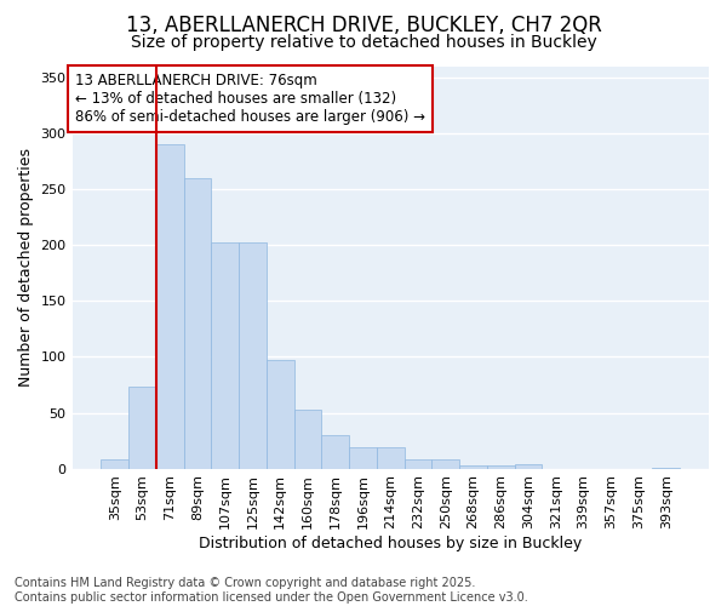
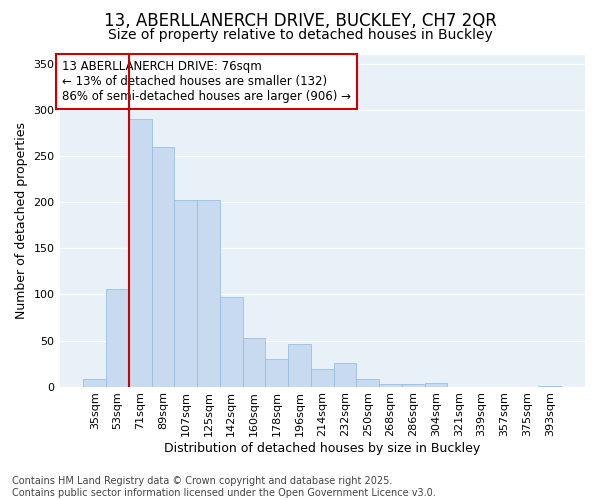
53sqm: 73 -> 106
196sqm: 19 -> 46
232sqm: 8 -> 26
